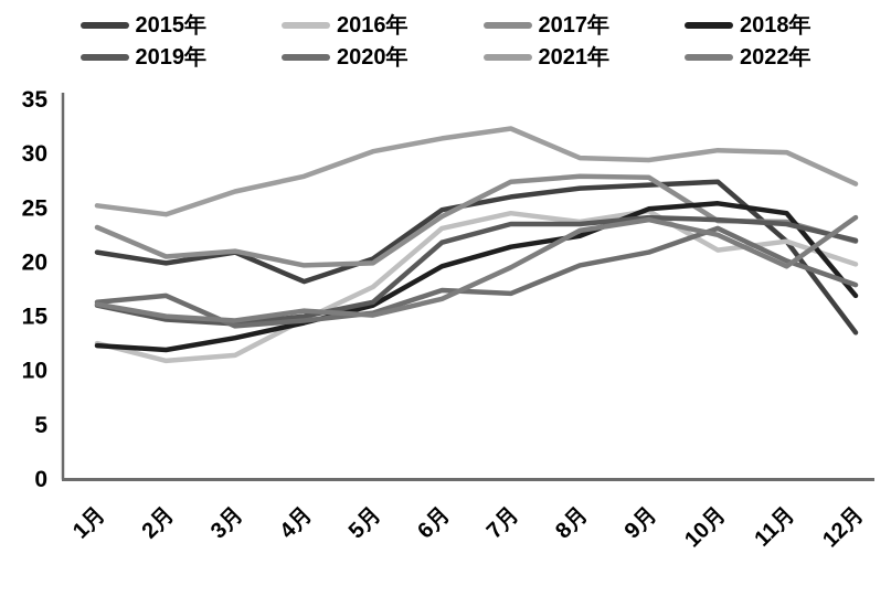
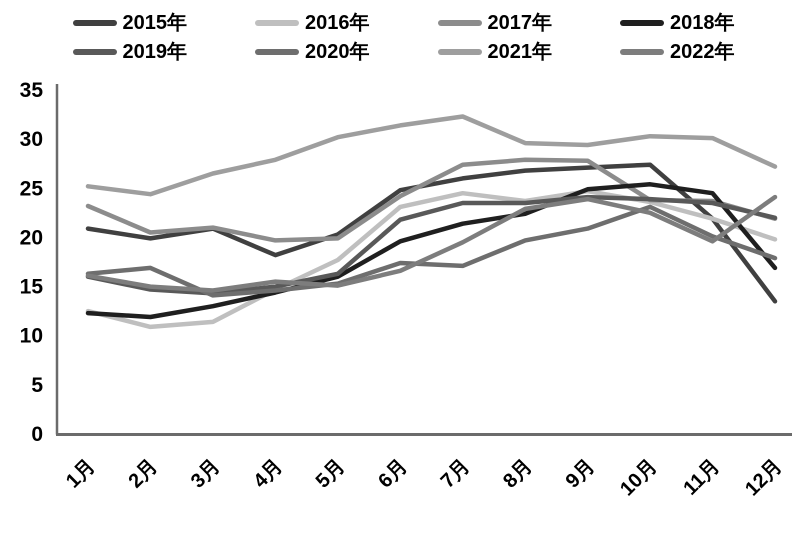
2016年/10月: 21 -> 24
